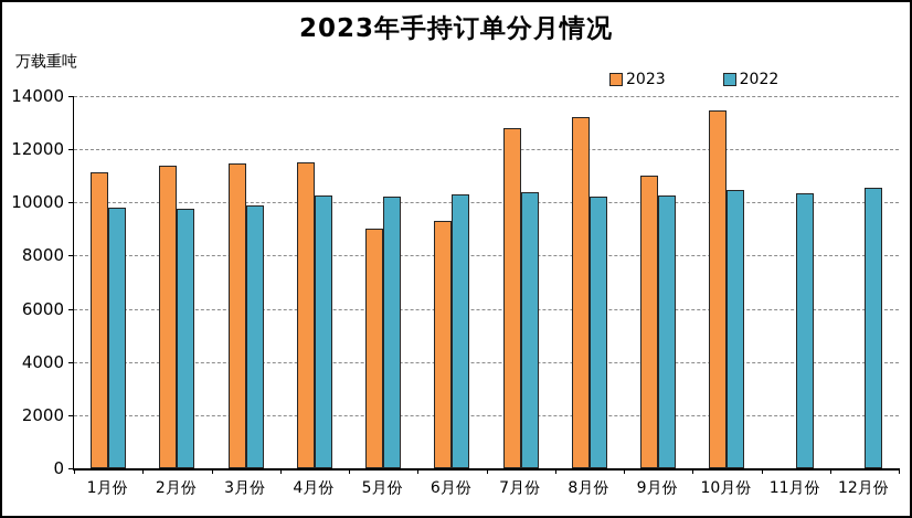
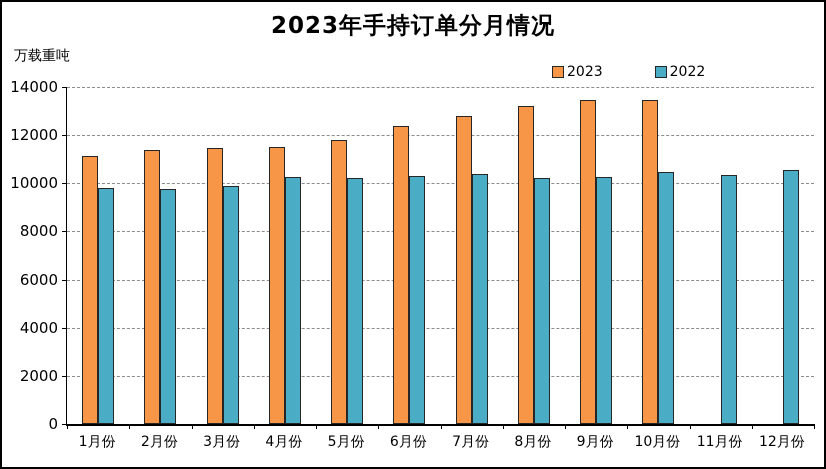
2023/5月份: 9000 -> 11800
2023/6月份: 9300 -> 12400
2023/9月份: 11000 -> 13400
